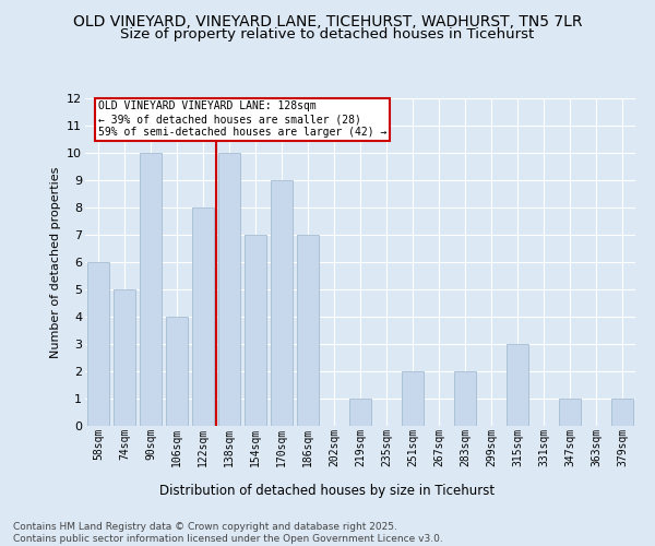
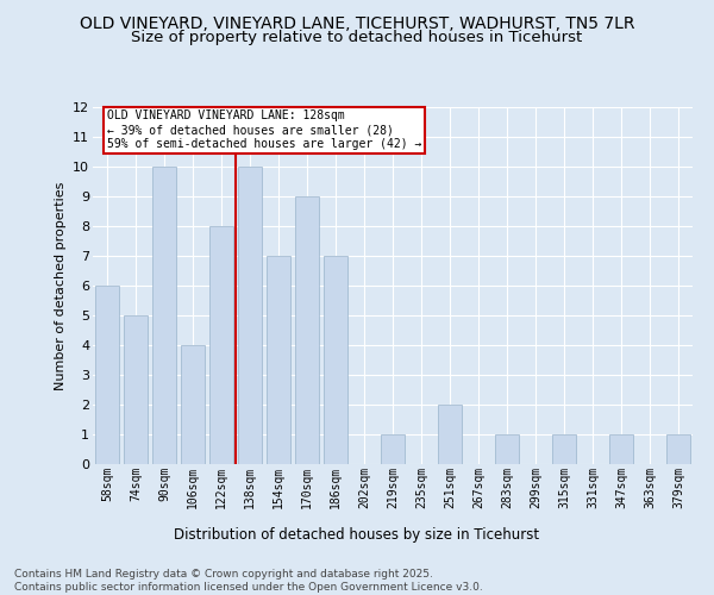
283sqm: 2 -> 1
315sqm: 3 -> 1
